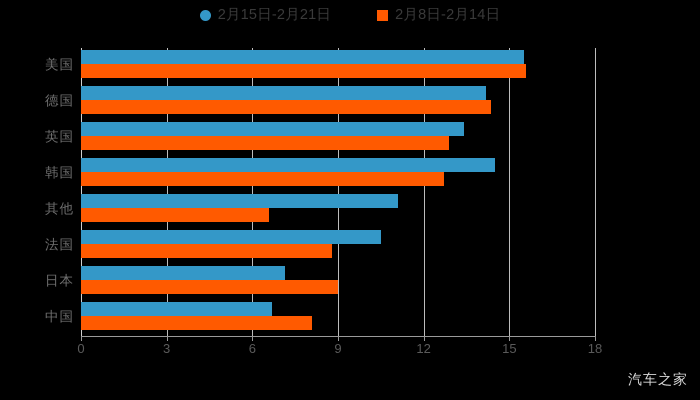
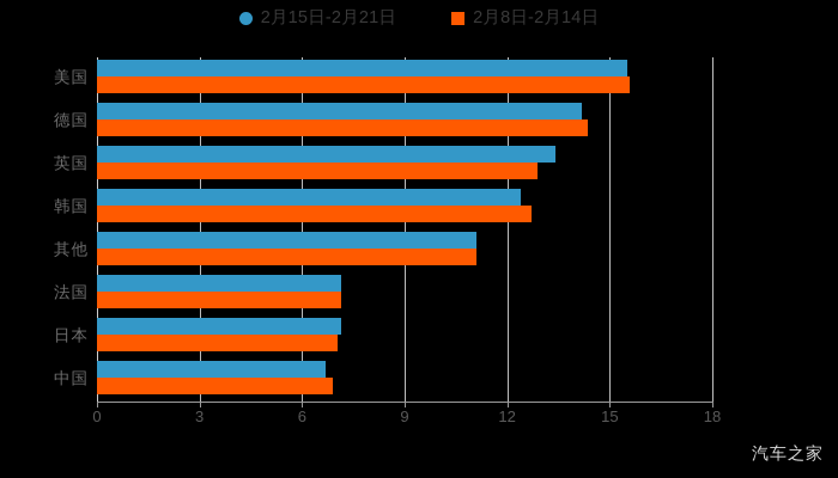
2月15日-2月21日/韩国: 14.5 -> 12.4
2月8日-2月14日/其他: 6.6 -> 11.1
2月15日-2月21日/法国: 10.5 -> 7.2
2月8日-2月14日/法国: 8.8 -> 7.2
2月8日-2月14日/日本: 9.0 -> 7.0
2月8日-2月14日/中国: 8.1 -> 6.9
